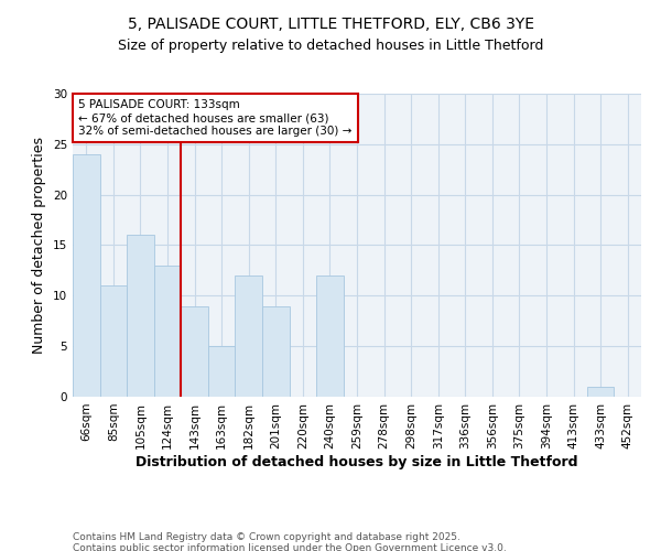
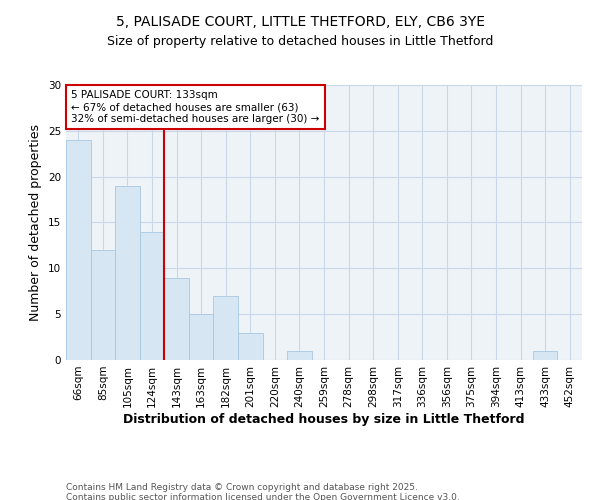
85sqm: 11 -> 12
105sqm: 16 -> 19
124sqm: 13 -> 14
182sqm: 12 -> 7
201sqm: 9 -> 3
240sqm: 12 -> 1
